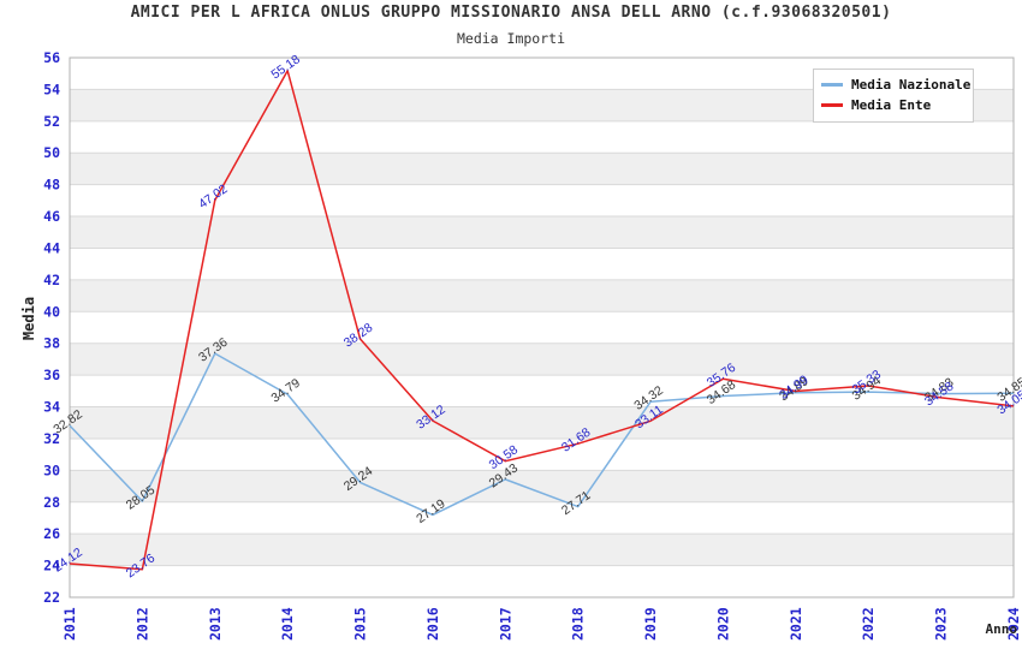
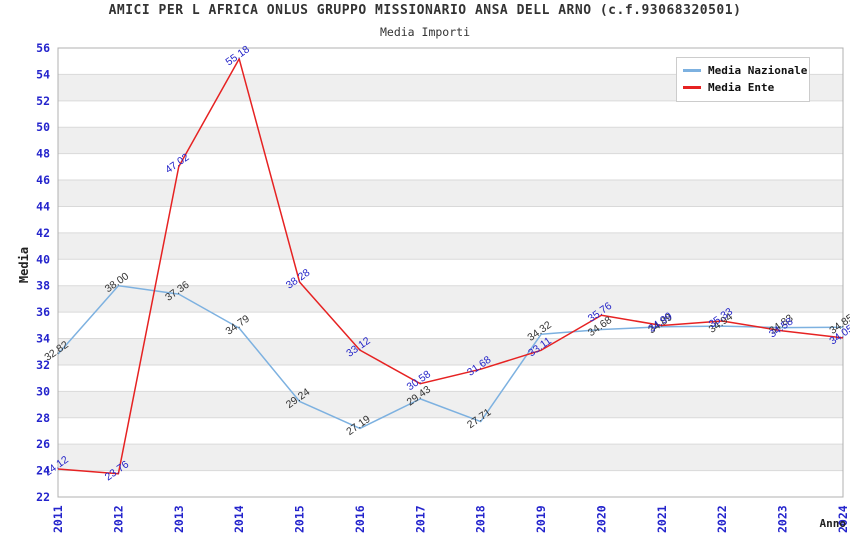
Media Nazionale/2012: 28.05 -> 38.00
